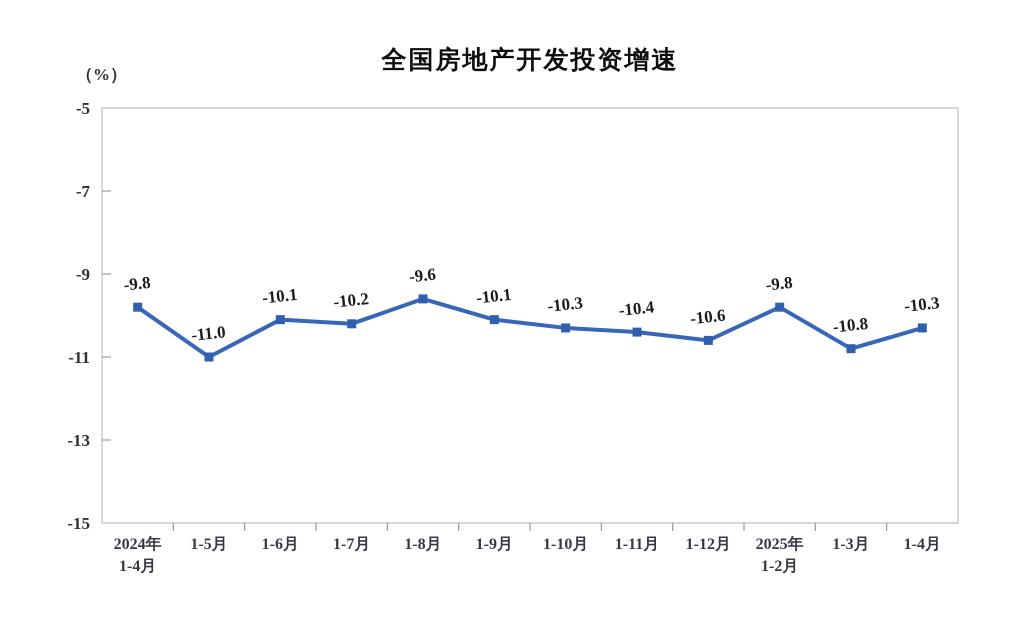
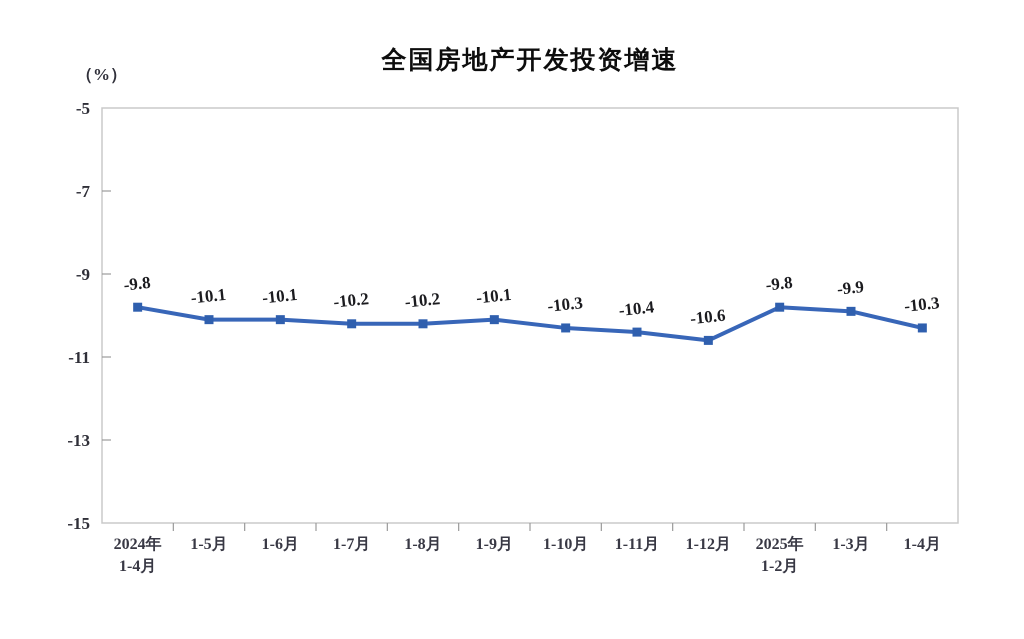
1-5月: -11.0 -> -10.1
1-8月: -9.6 -> -10.2
1-3月: -10.8 -> -9.9
